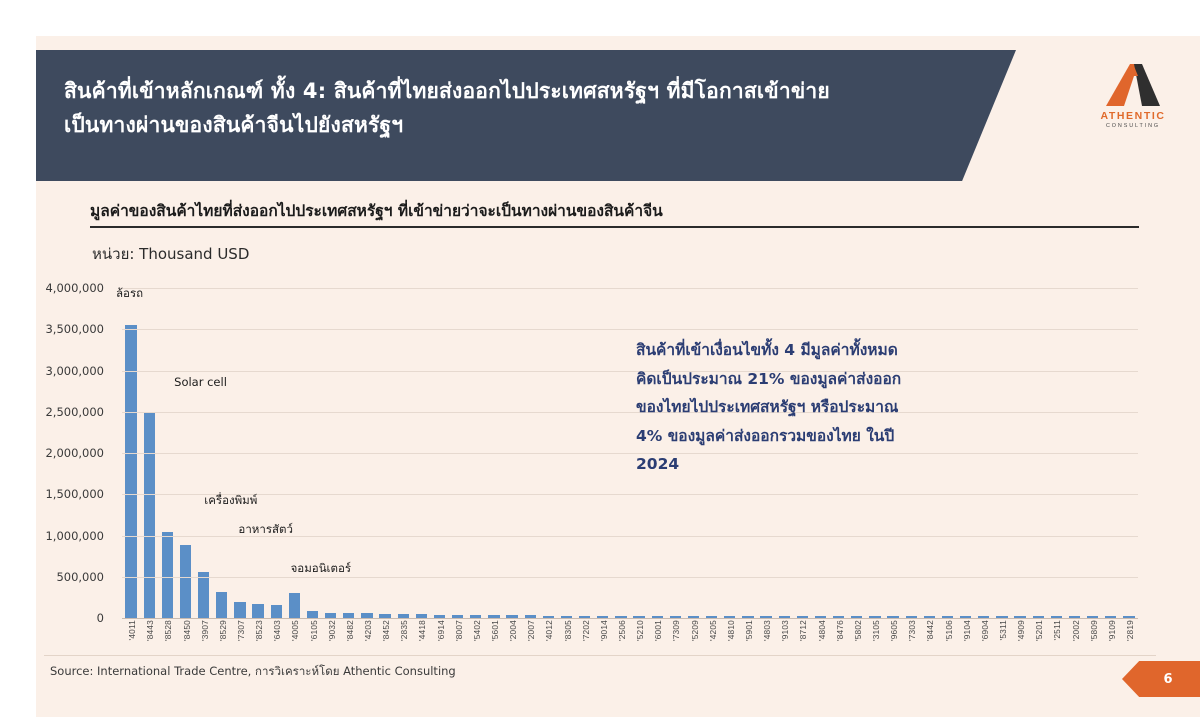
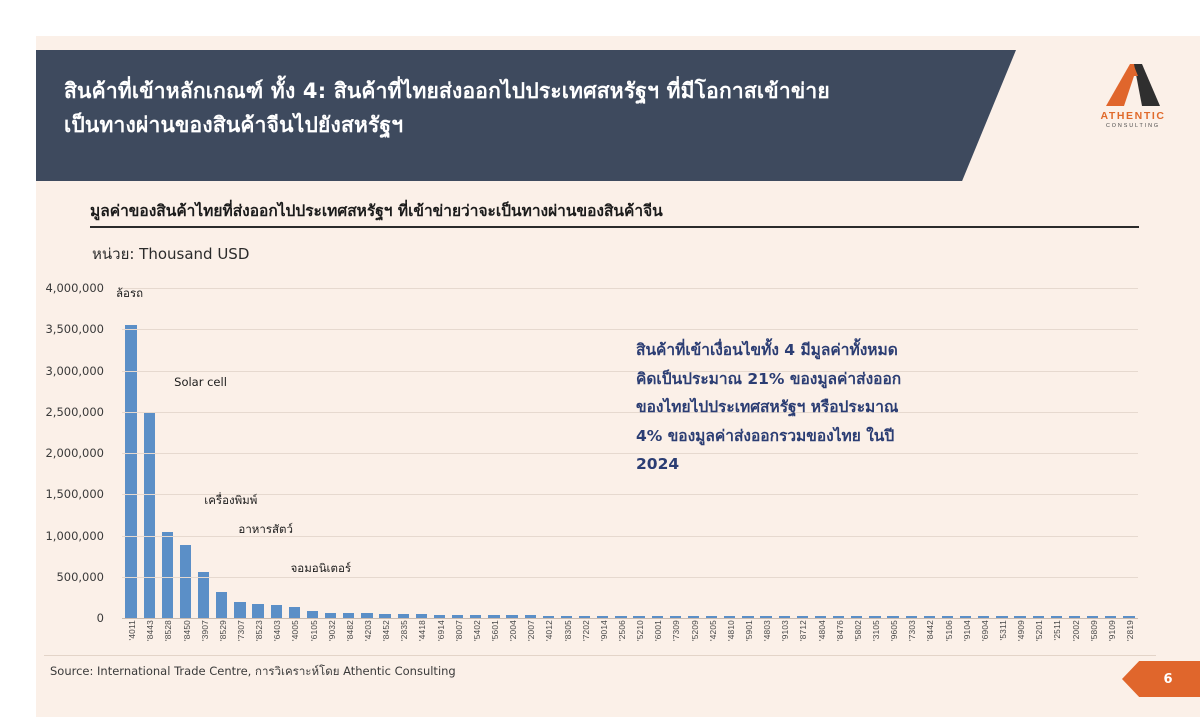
'4005: 300000 -> 100000
